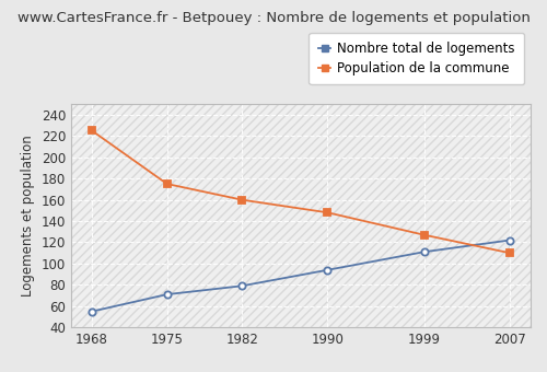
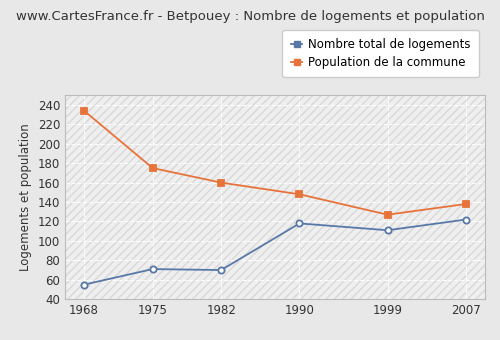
Population de la commune/1968: 225 -> 234
Nombre total de logements/1982: 79 -> 70
Nombre total de logements/1990: 94 -> 118
Population de la commune/2007: 110 -> 138
